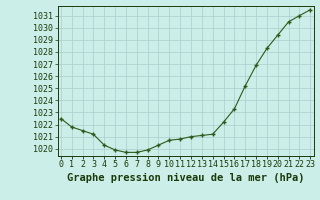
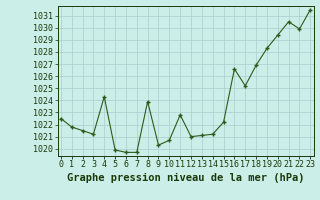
4: 1020.3 -> 1024.3
8: 1019.9 -> 1023.9
11: 1020.8 -> 1022.8
16: 1023.3 -> 1026.6
22: 1031.0 -> 1029.9
